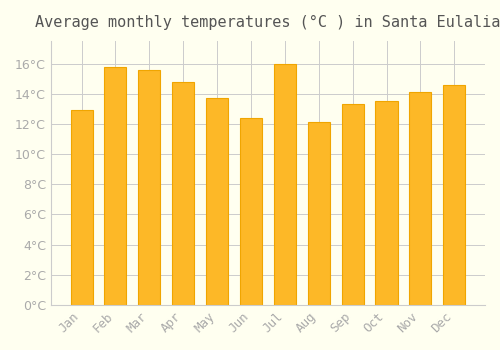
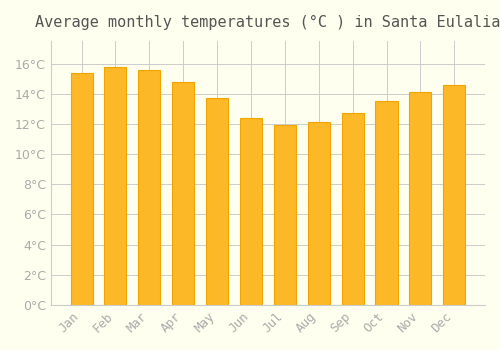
Jan: 12.9°C -> 15.4°C
Jul: 16.0°C -> 11.9°C
Sep: 13.3°C -> 12.7°C
